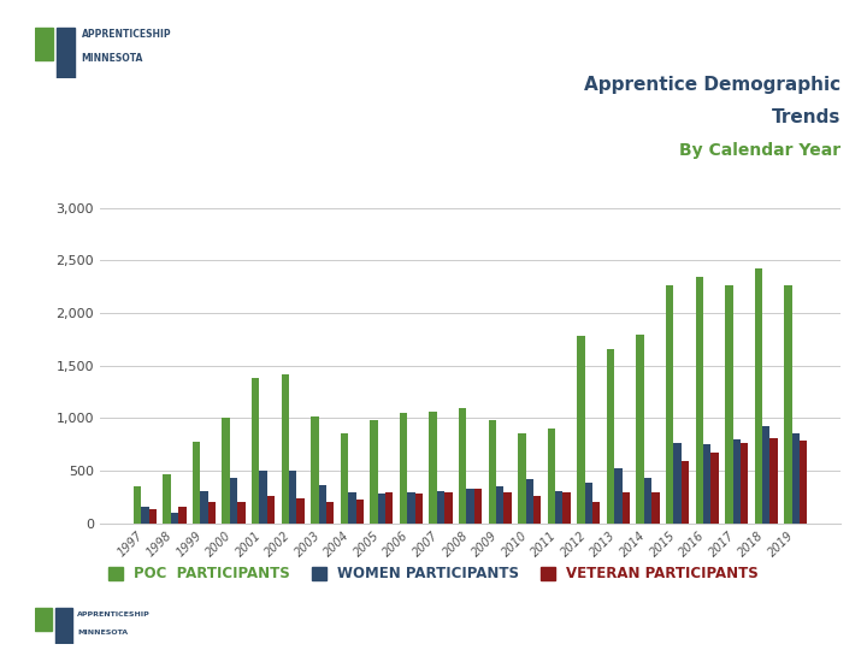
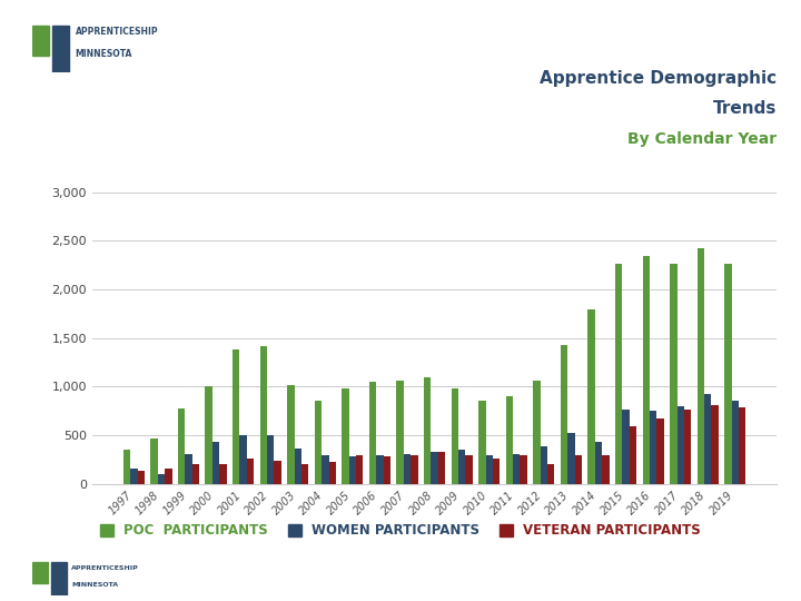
WOMEN PARTICIPANTS/2010: 420 -> 290
POC PARTICIPANTS/2012: 1,780 -> 1,060
POC PARTICIPANTS/2013: 1,660 -> 1,430
